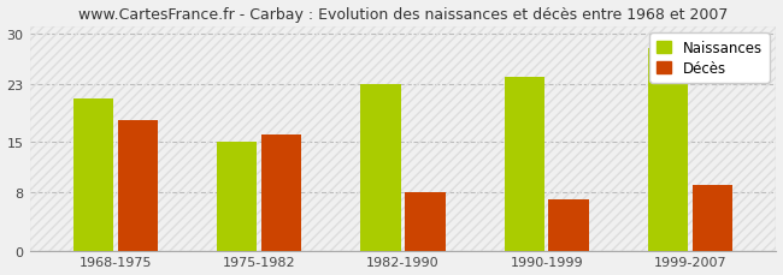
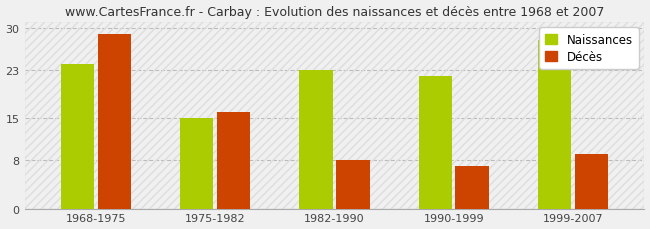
Naissances/1968-1975: 21 -> 24
Décès/1968-1975: 18 -> 29
Naissances/1990-1999: 24 -> 22
